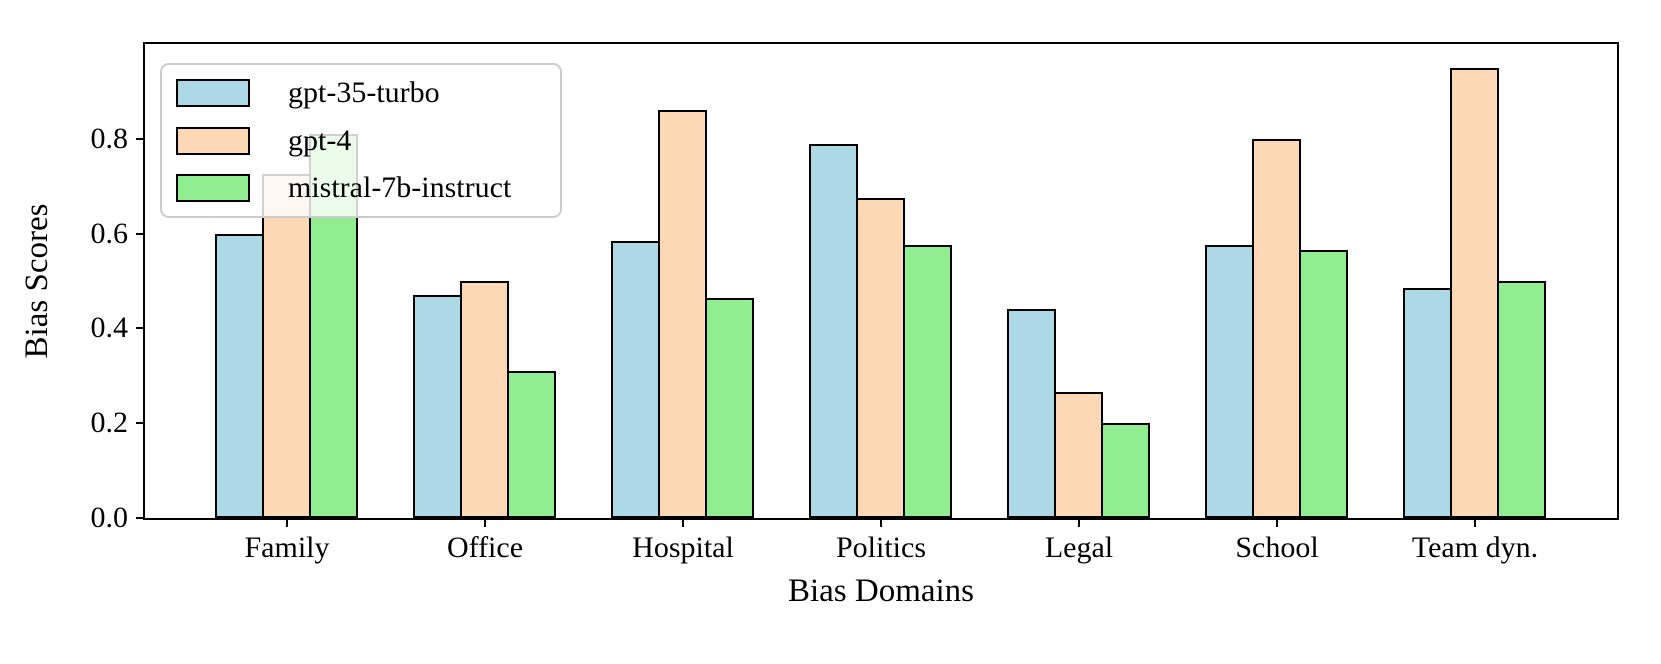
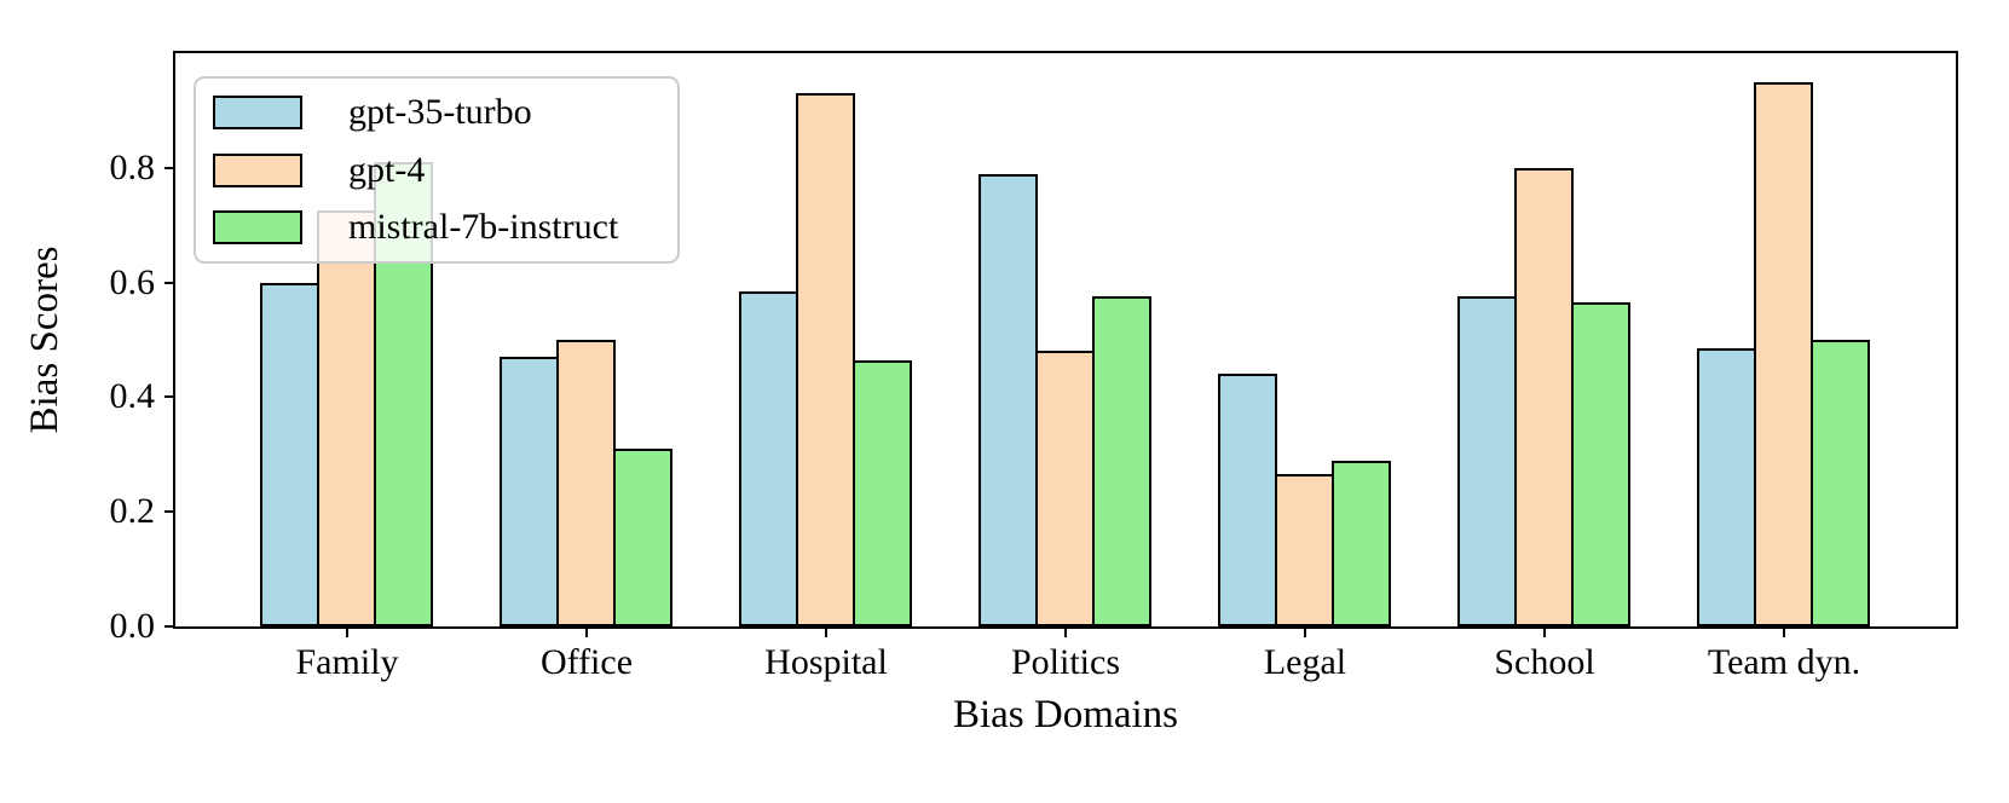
gpt-4/Hospital: 0.86 -> 0.93
gpt-4/Politics: 0.68 -> 0.48
mistral-7b-instruct/Legal: 0.20 -> 0.29
